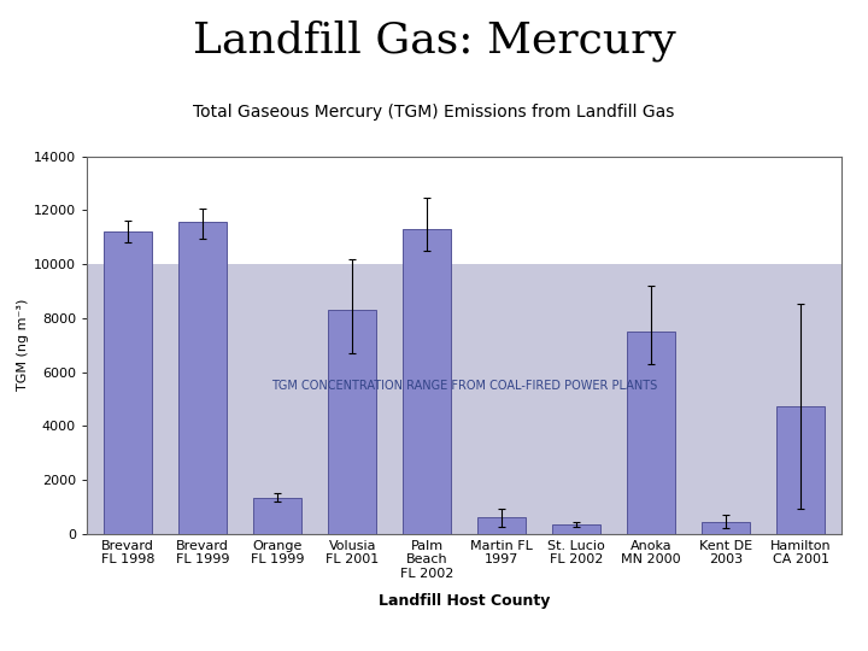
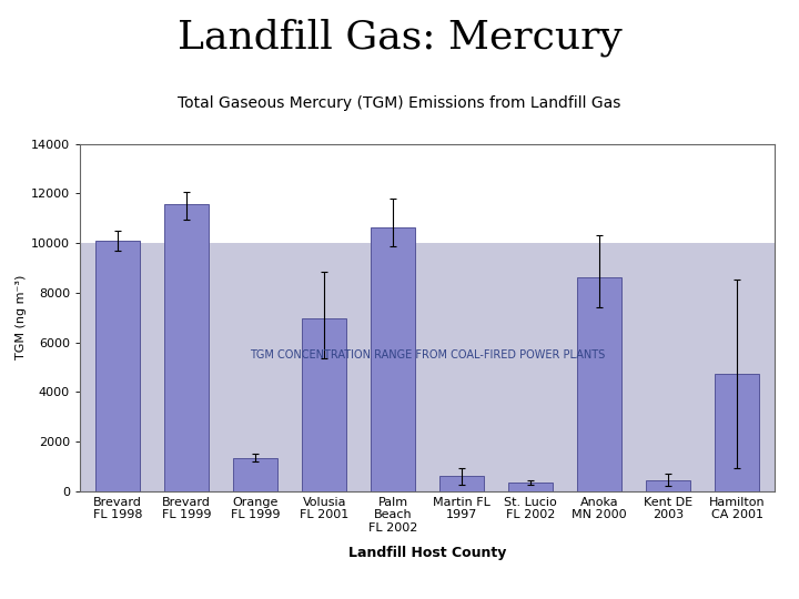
Brevard FL 1998: 11200 -> 10100
Volusia FL 2001: 8300 -> 6950
Palm Beach FL 2002: 11300 -> 10650
Anoka MN 2000: 7500 -> 8600
